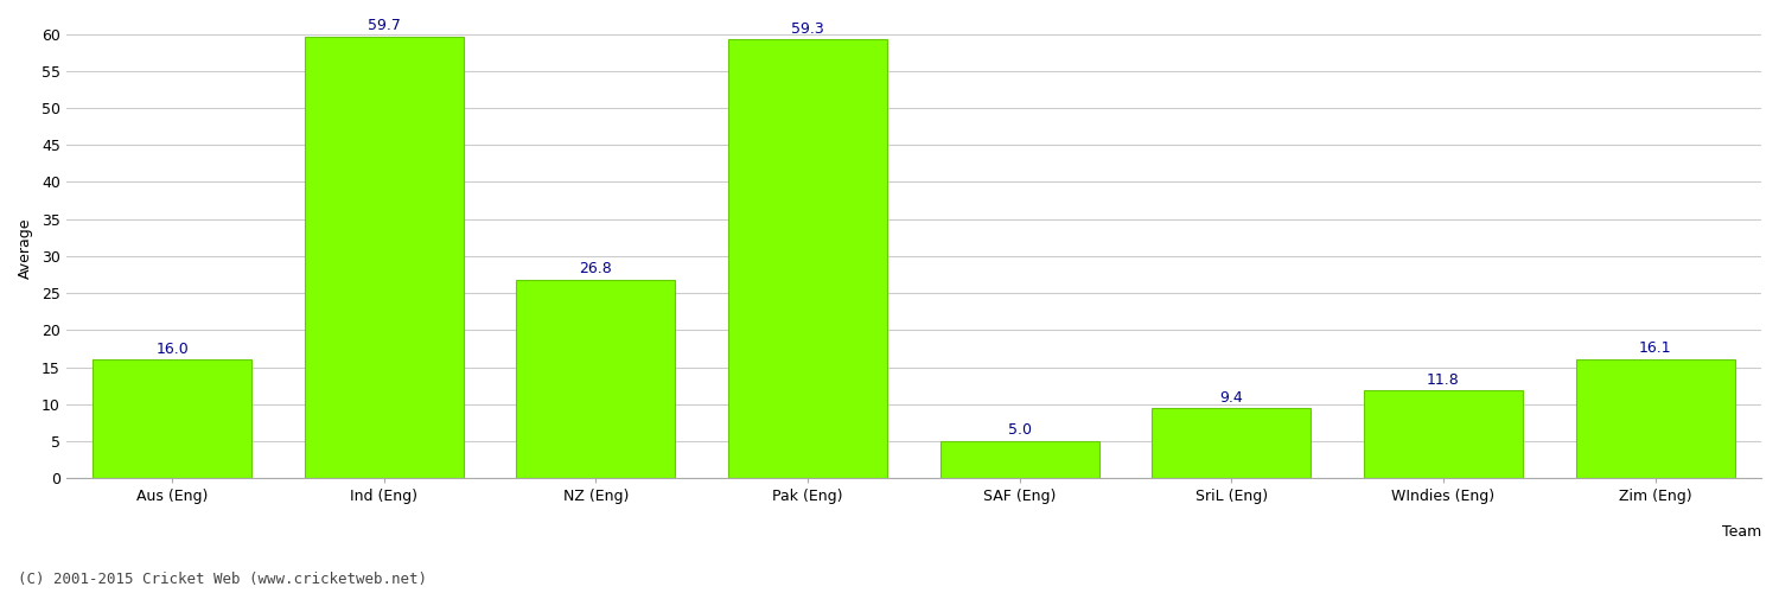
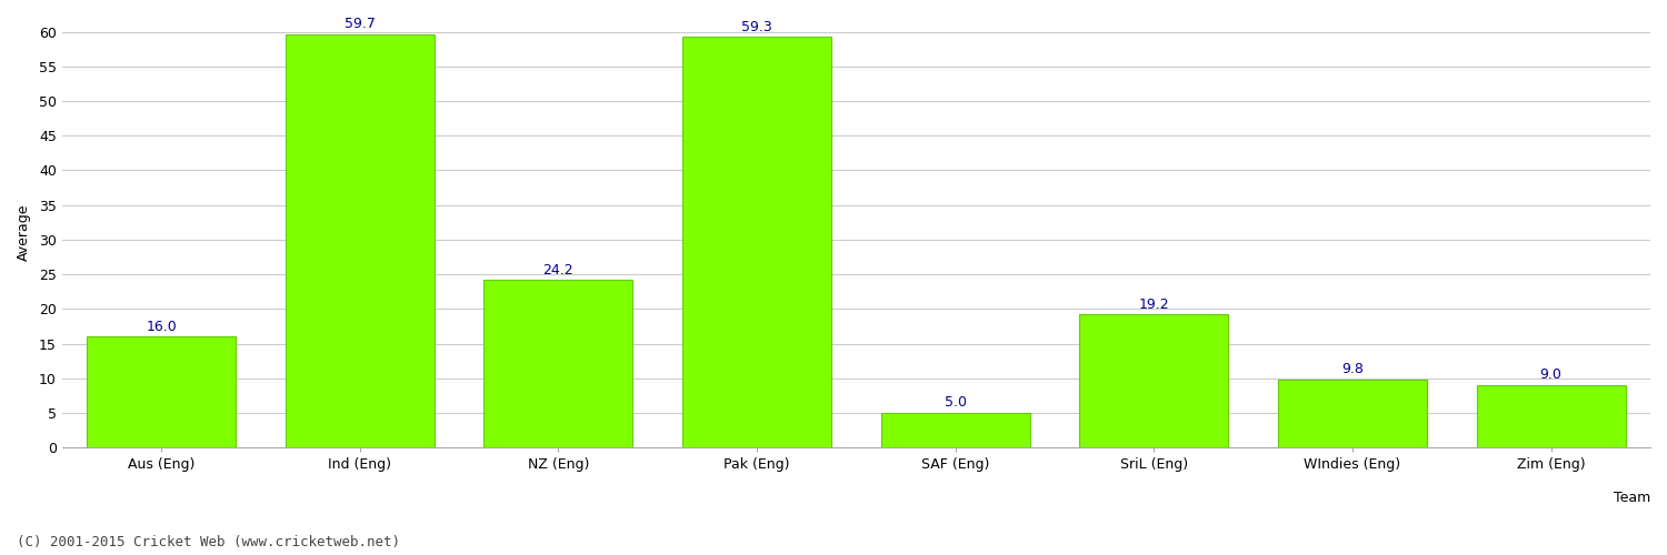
NZ (Eng): 26.8 -> 24.2
SriL (Eng): 9.4 -> 19.2
WIndies (Eng): 11.8 -> 9.8
Zim (Eng): 16.1 -> 9.0
